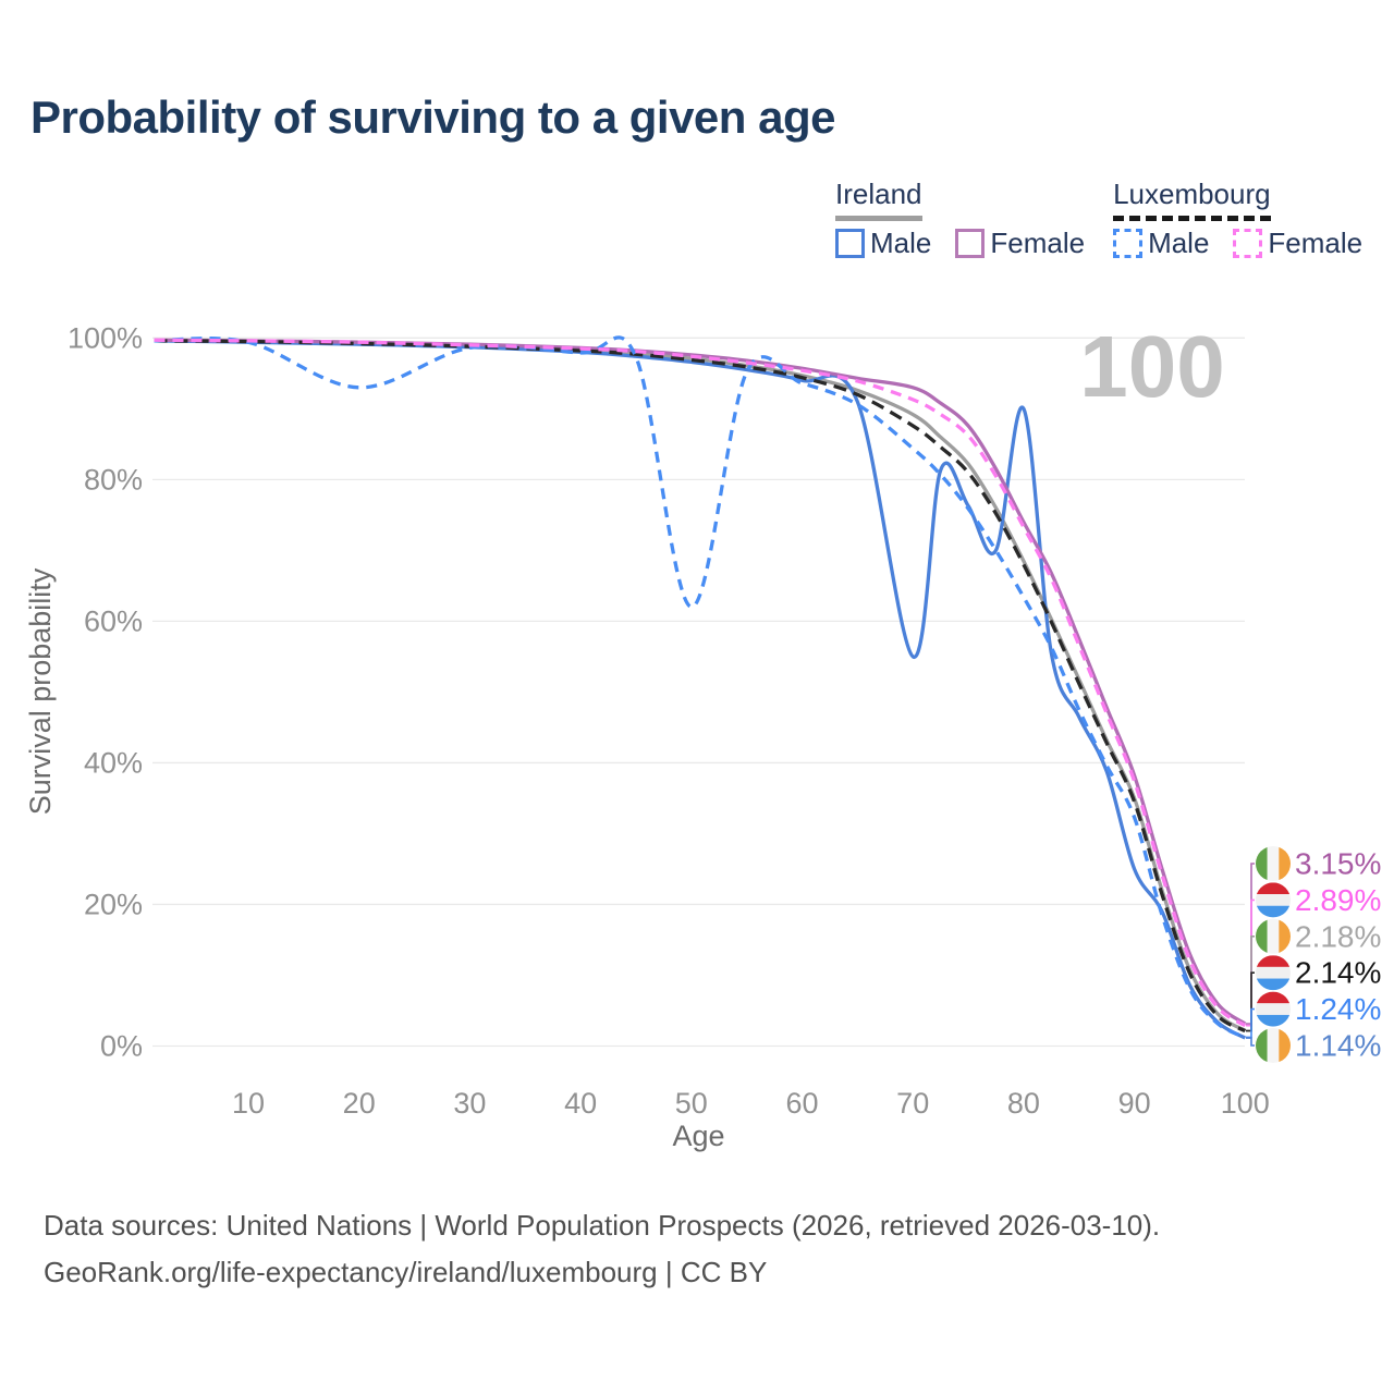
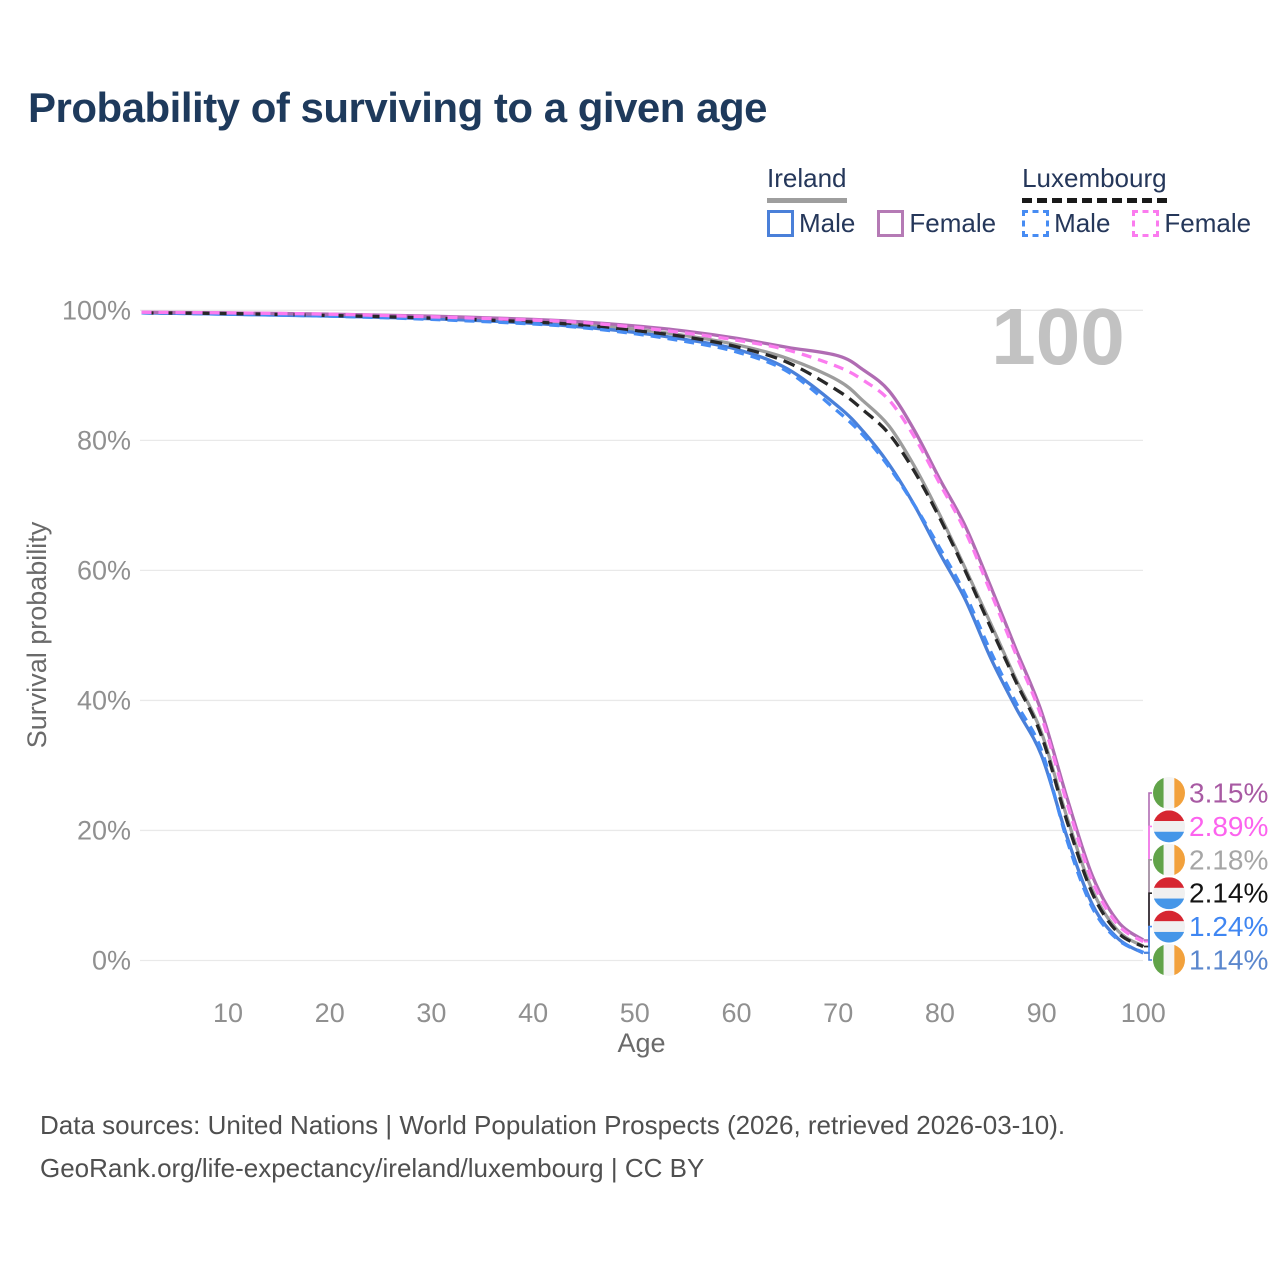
Luxembourg Male/20: 93% -> 99%
Luxembourg Male/50: 62% -> 96%
Ireland Male/70: 55% -> 85%
Ireland Male/80: 90% -> 63%
Ireland Male/90: 25% -> 32%
